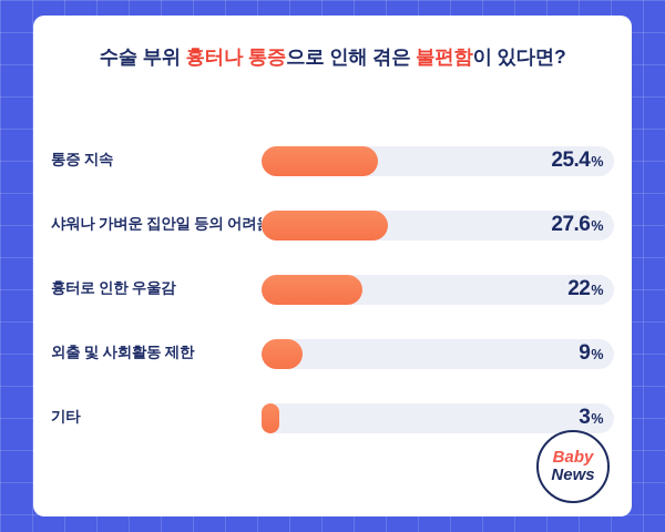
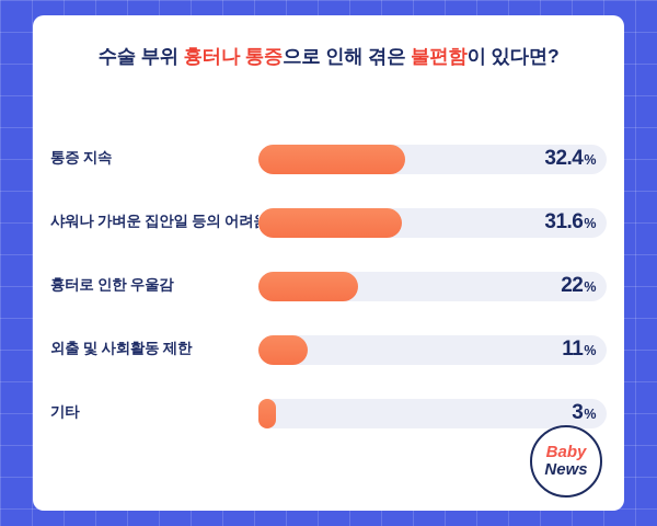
통증 지속: 25.4 -> 32.4
샤워나 가벼운 집안일 등의 어려움: 27.6 -> 31.6
외출 및 사회활동 제한: 9 -> 11
